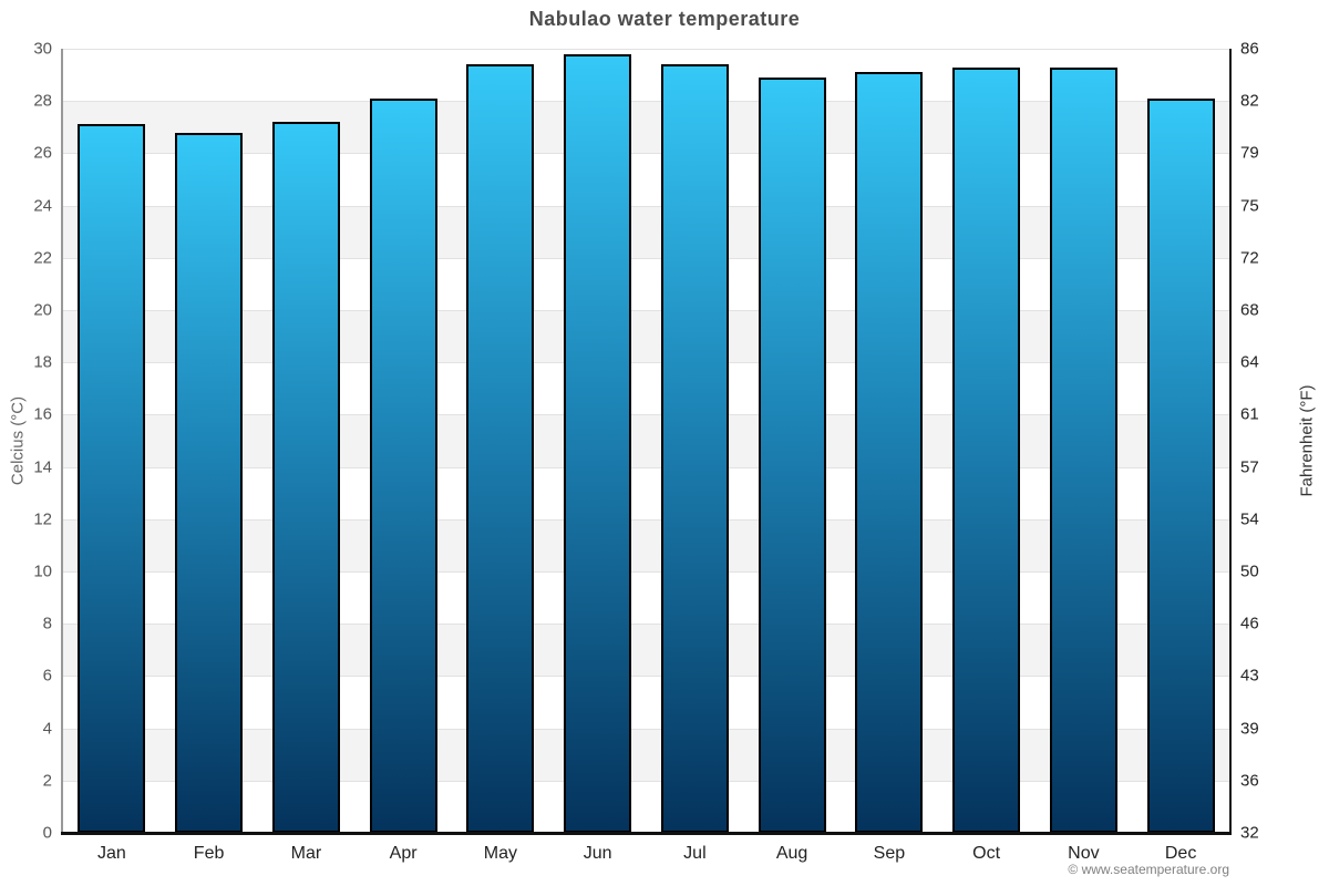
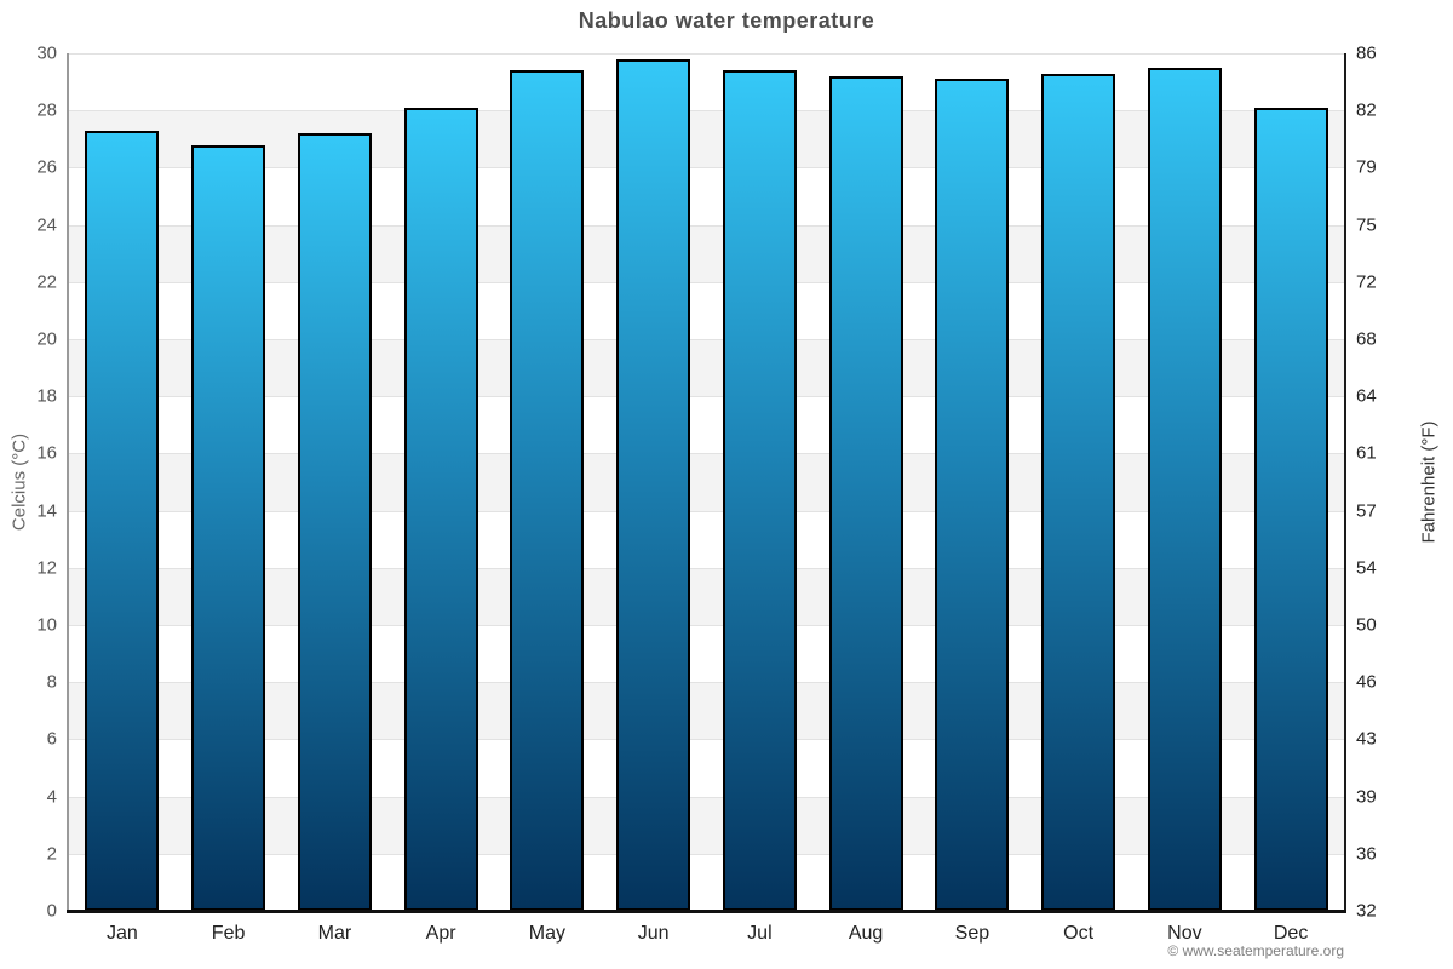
Jan: 27.1 -> 27.3
Aug: 28.9 -> 29.2
Nov: 29.3 -> 29.5
